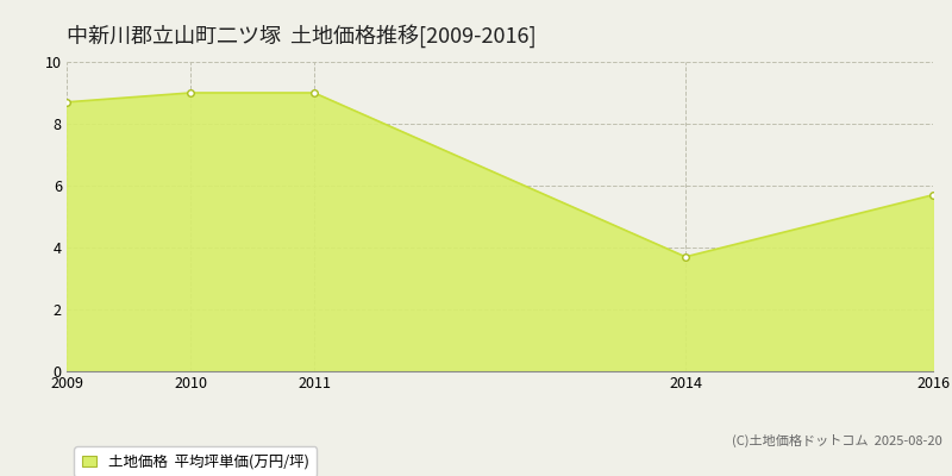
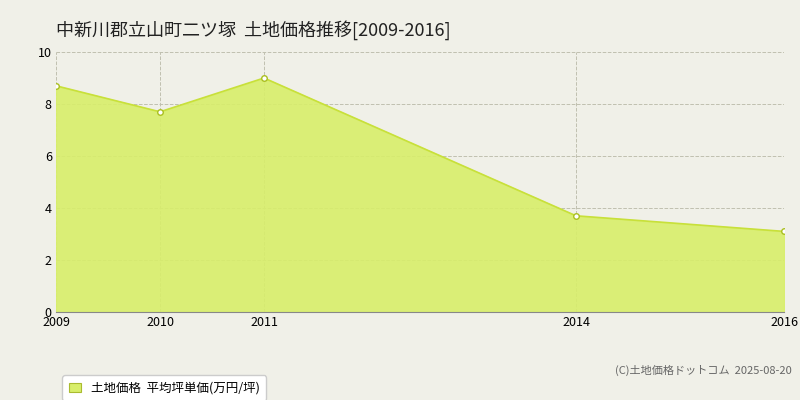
2010: 9.0 -> 7.7
2016: 5.7 -> 3.1
